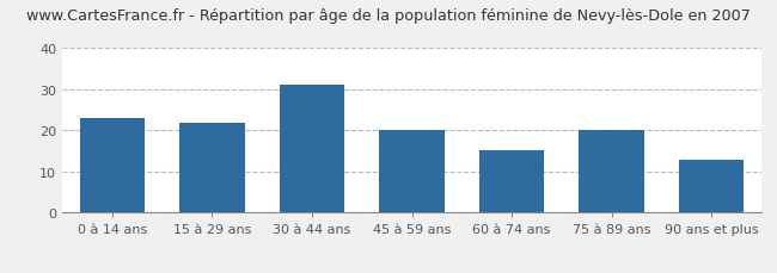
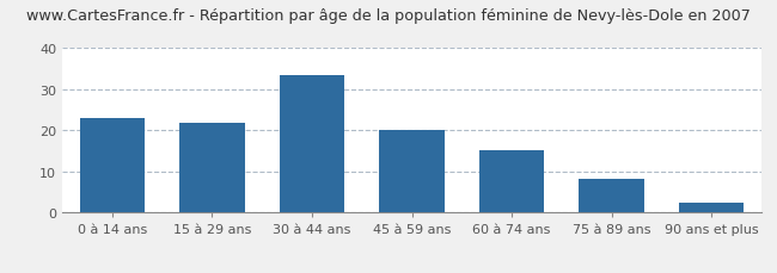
30 à 44 ans: 31.0 -> 33.5
75 à 89 ans: 20.0 -> 8.2
90 ans et plus: 13.0 -> 2.3
